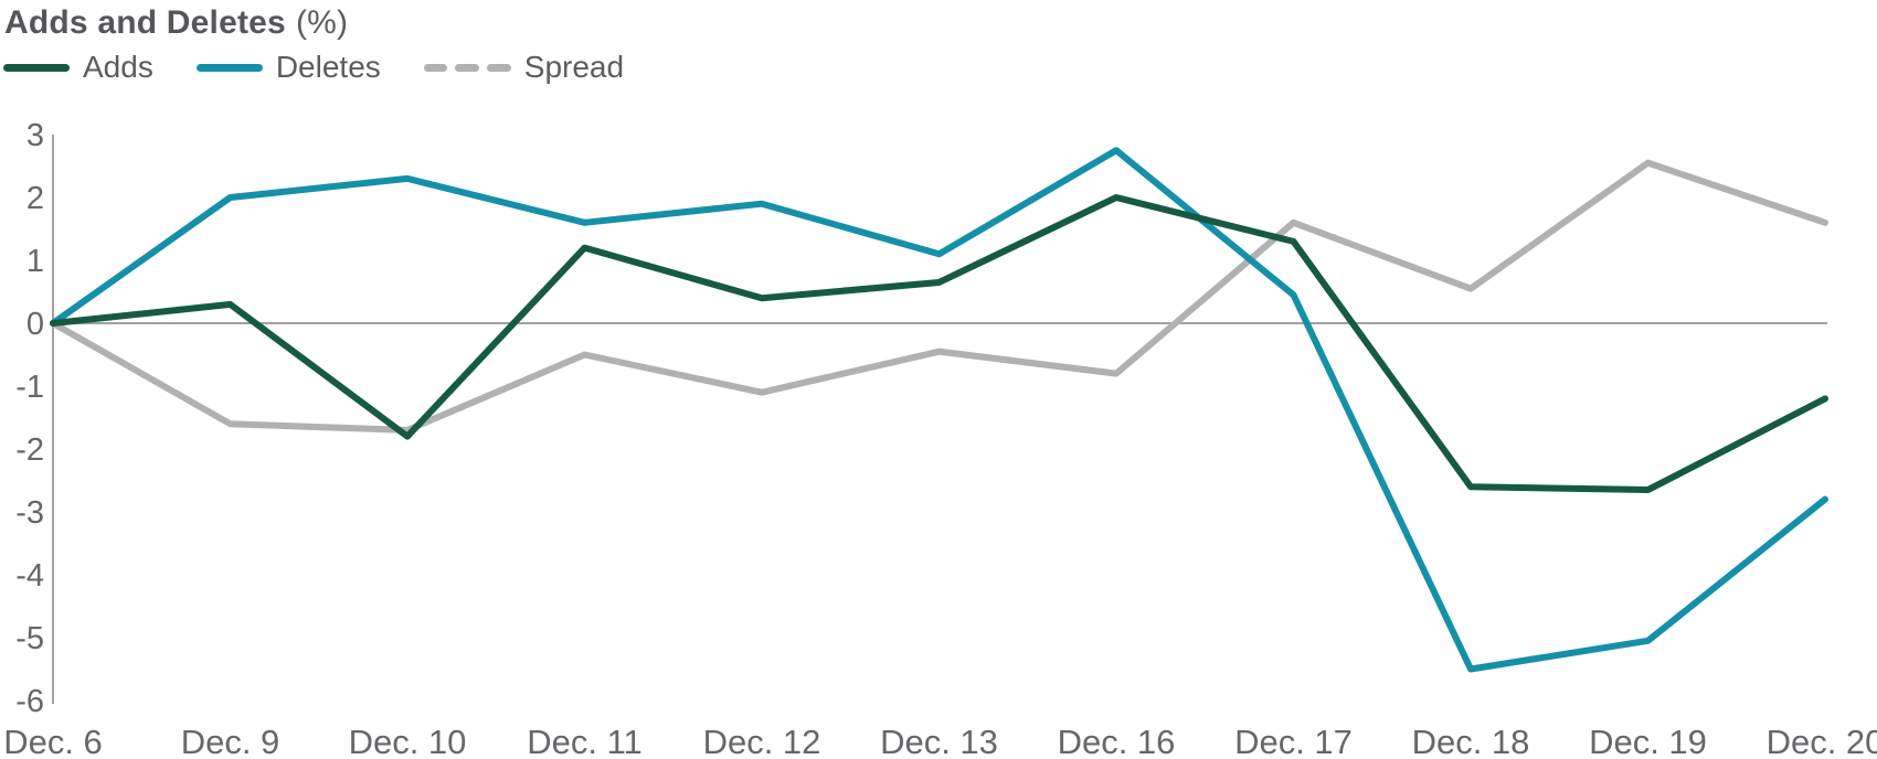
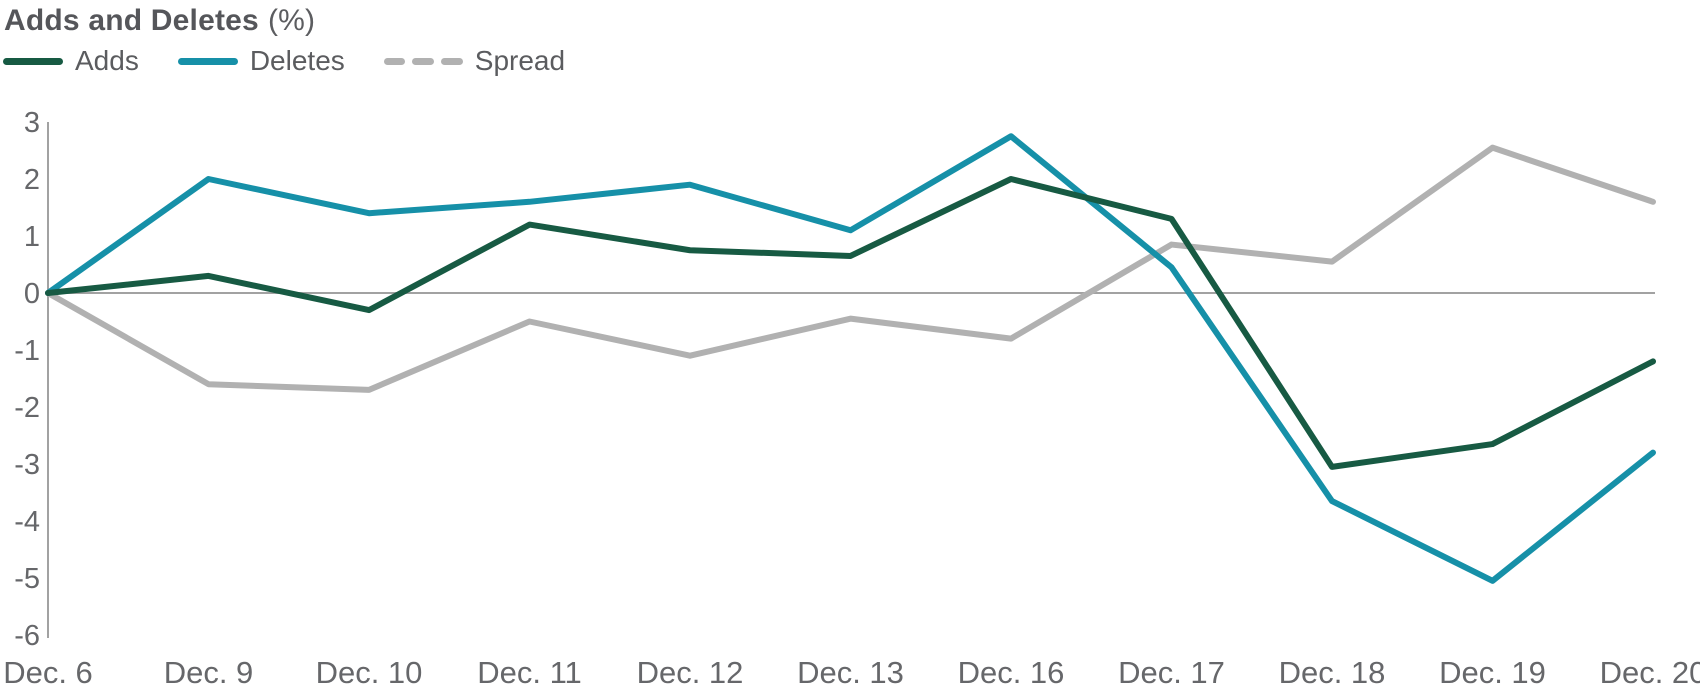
Adds/Dec. 10: -1.8 -> -0.3
Deletes/Dec. 10: 2.3 -> 1.4
Adds/Dec. 12: 0.4 -> 0.8
Spread/Dec. 17: 1.6 -> 0.8
Adds/Dec. 18: -2.6 -> -3.0
Deletes/Dec. 18: -5.5 -> -3.6
